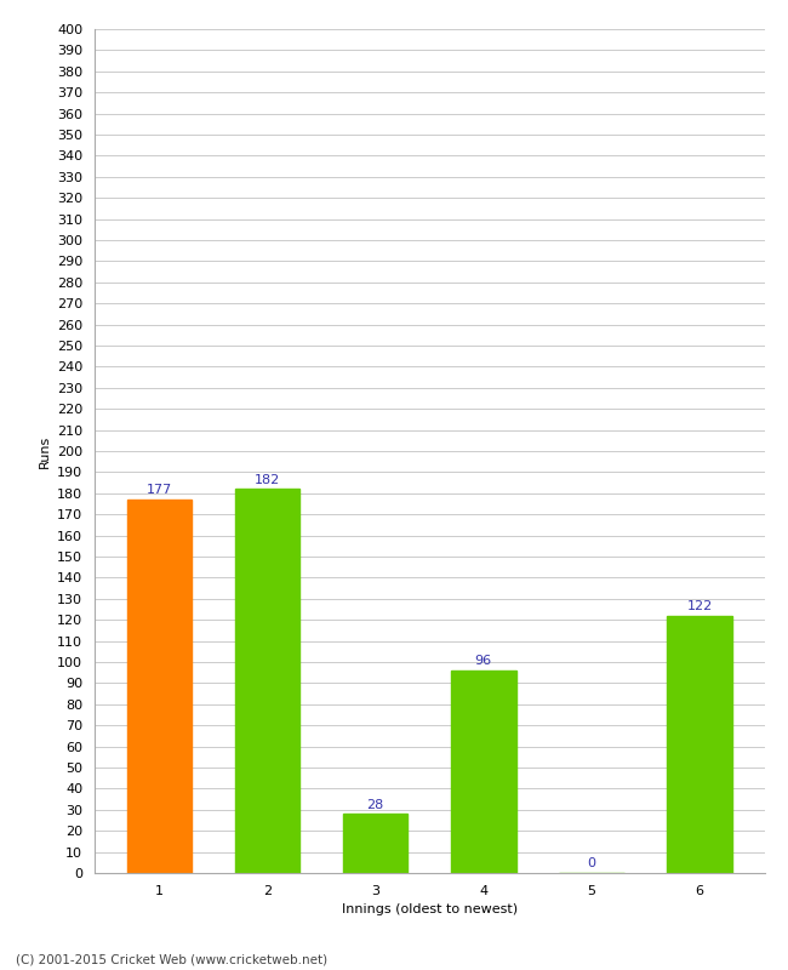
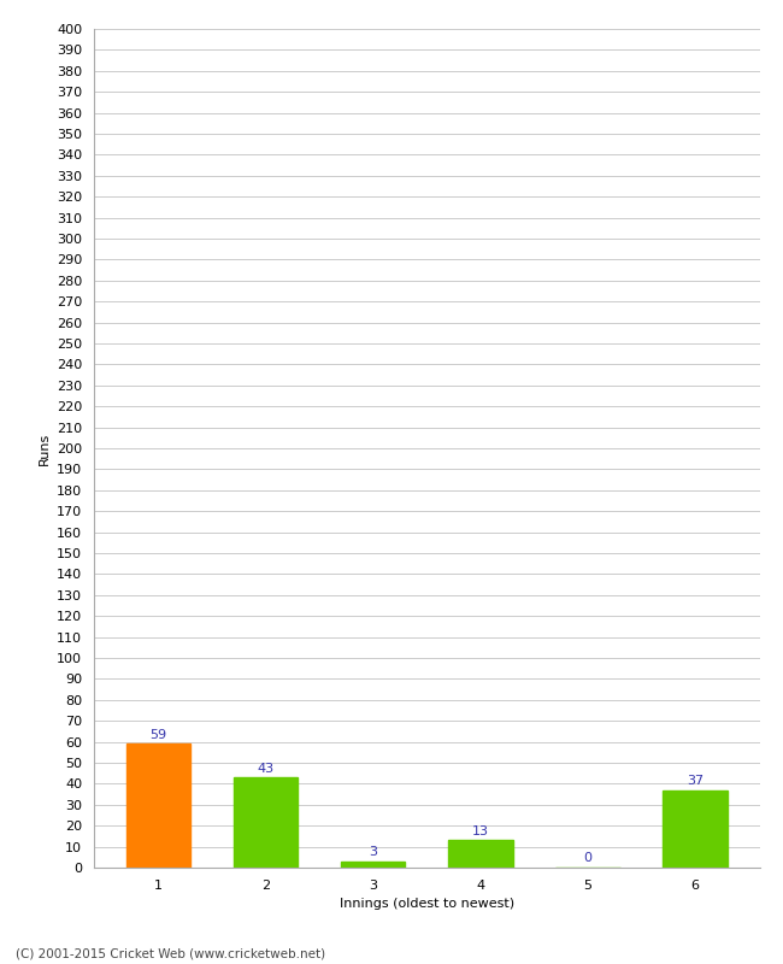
1: 177 -> 59
2: 182 -> 43
3: 28 -> 3
4: 96 -> 13
6: 122 -> 37
